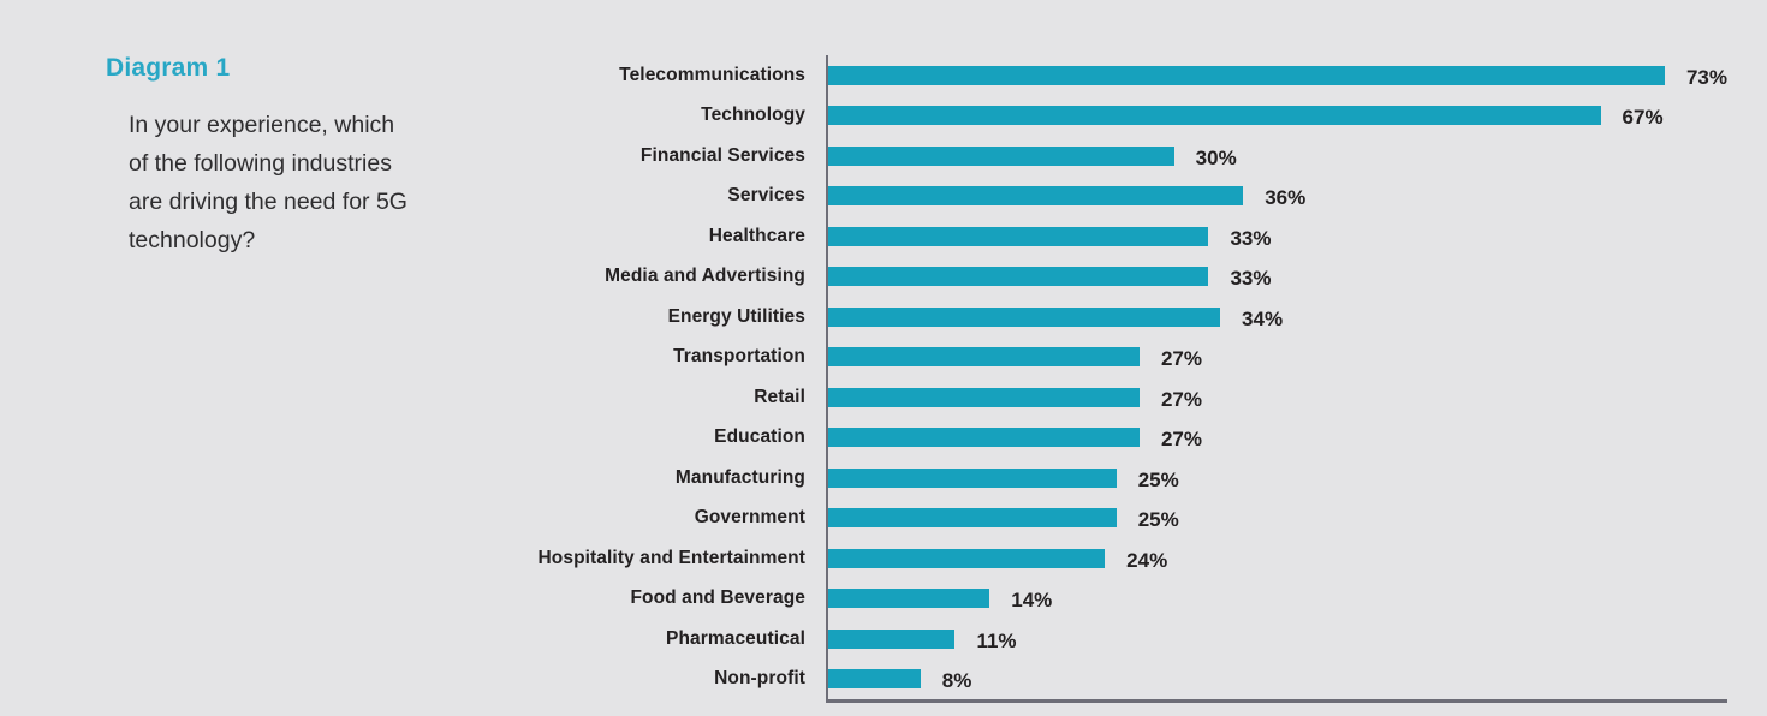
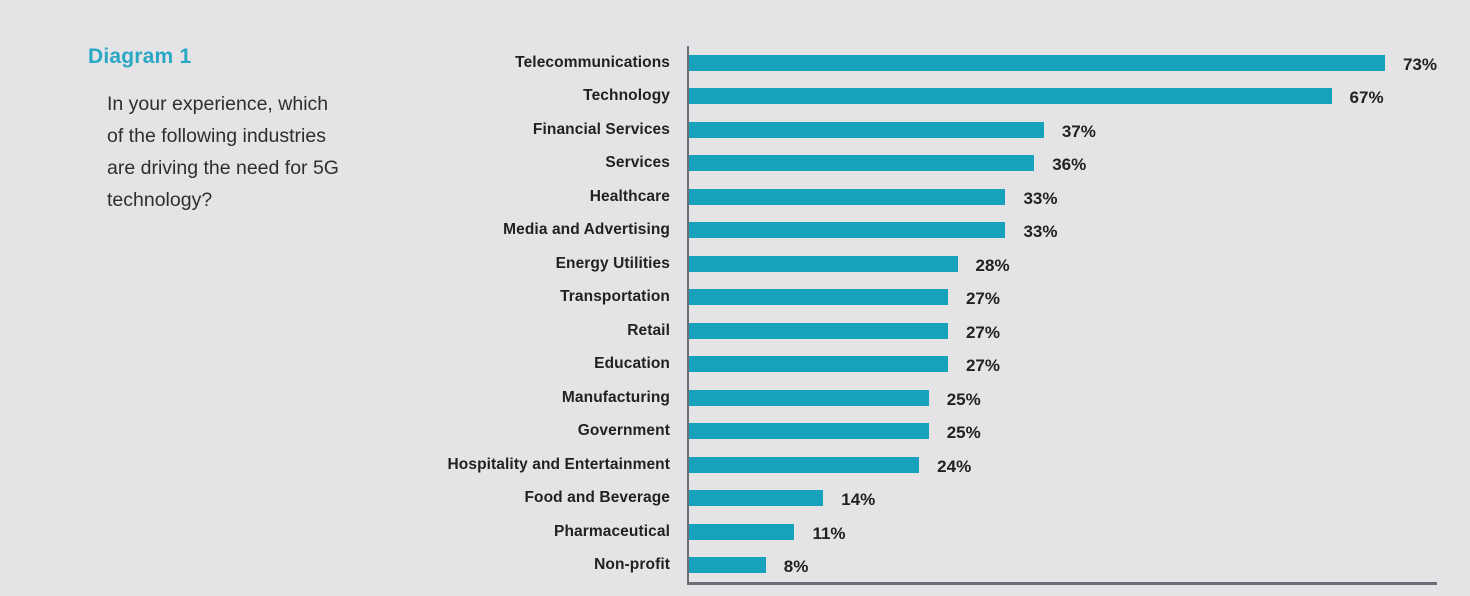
Financial Services: 30% -> 37%
Energy Utilities: 34% -> 28%
